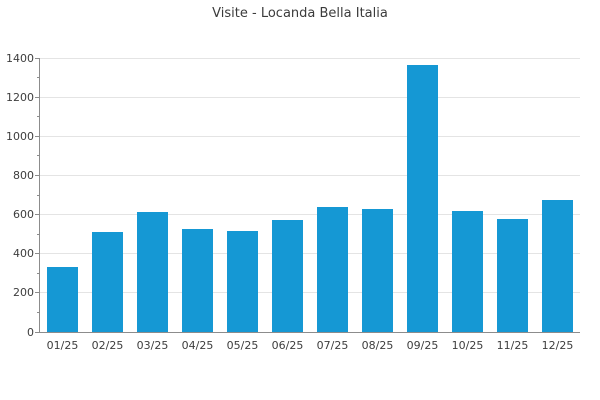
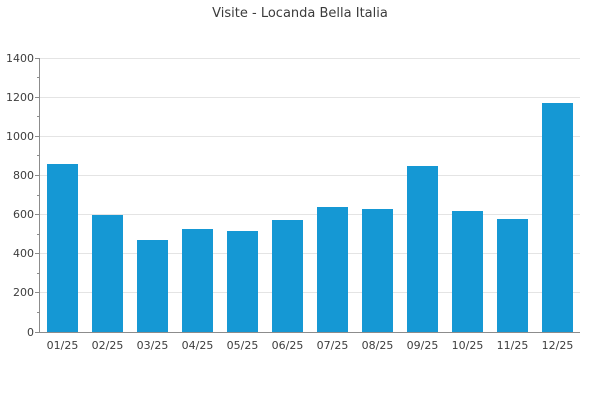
01/25: 330 -> 860
02/25: 510 -> 600
03/25: 620 -> 470
09/25: 1360 -> 850
12/25: 680 -> 1170
